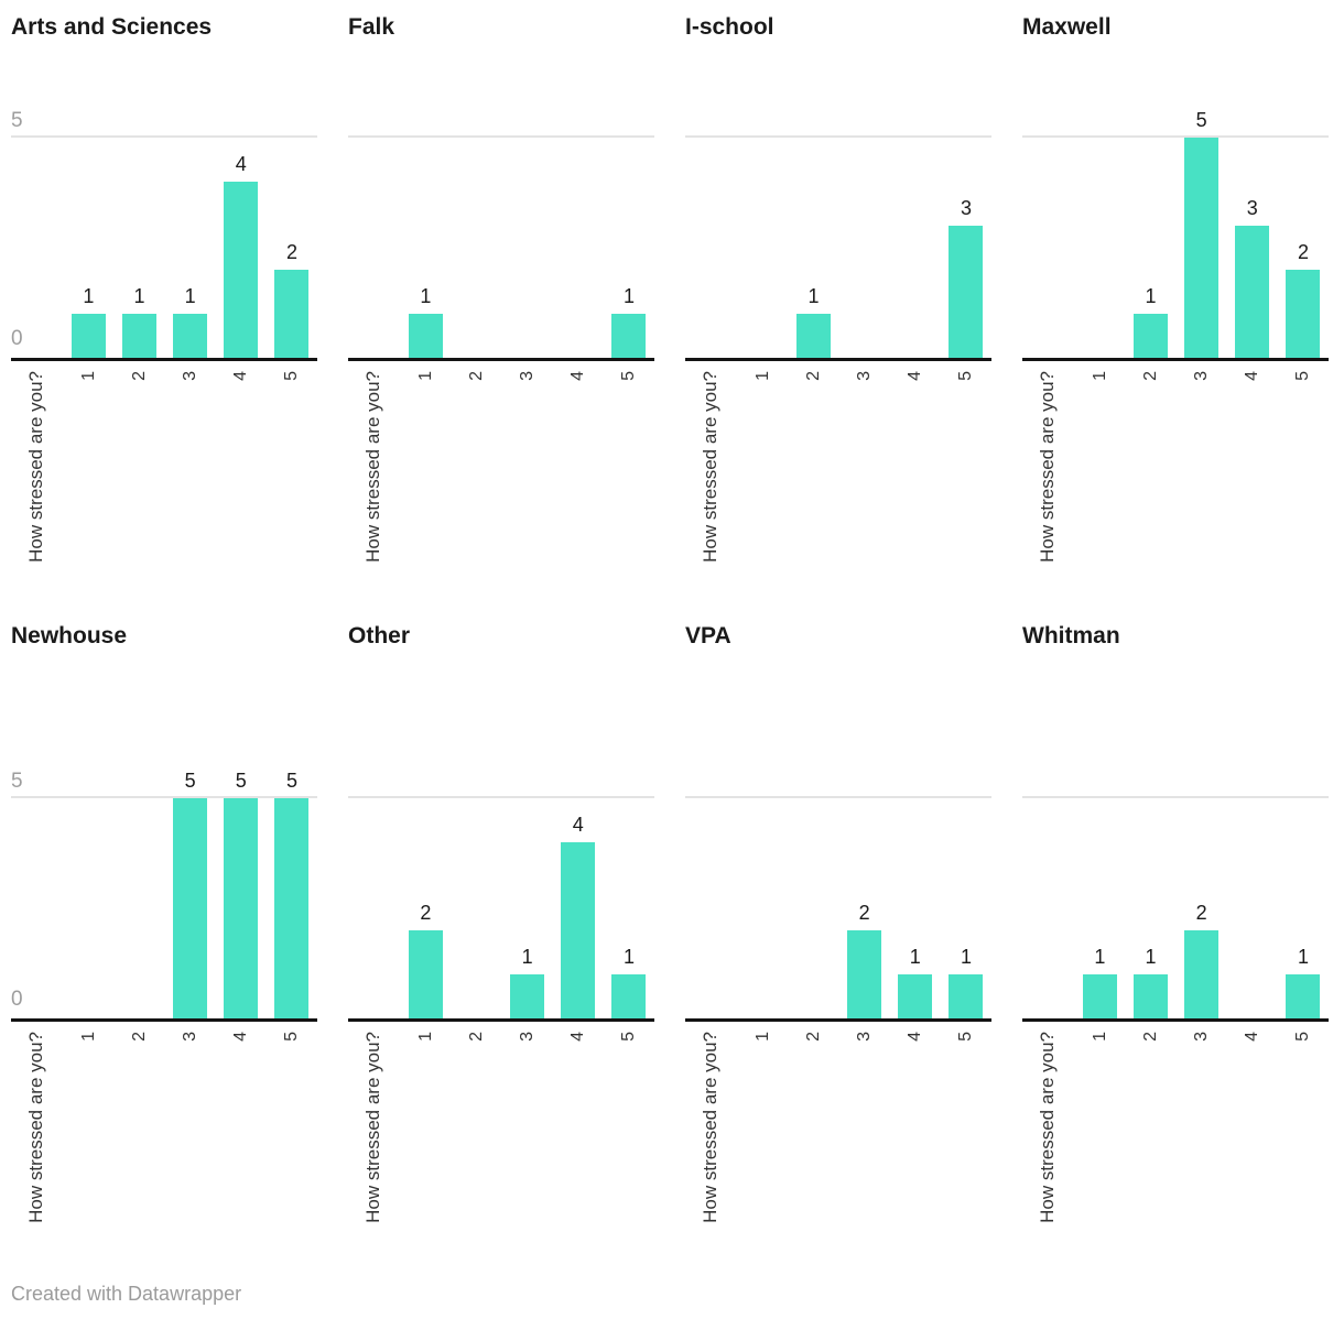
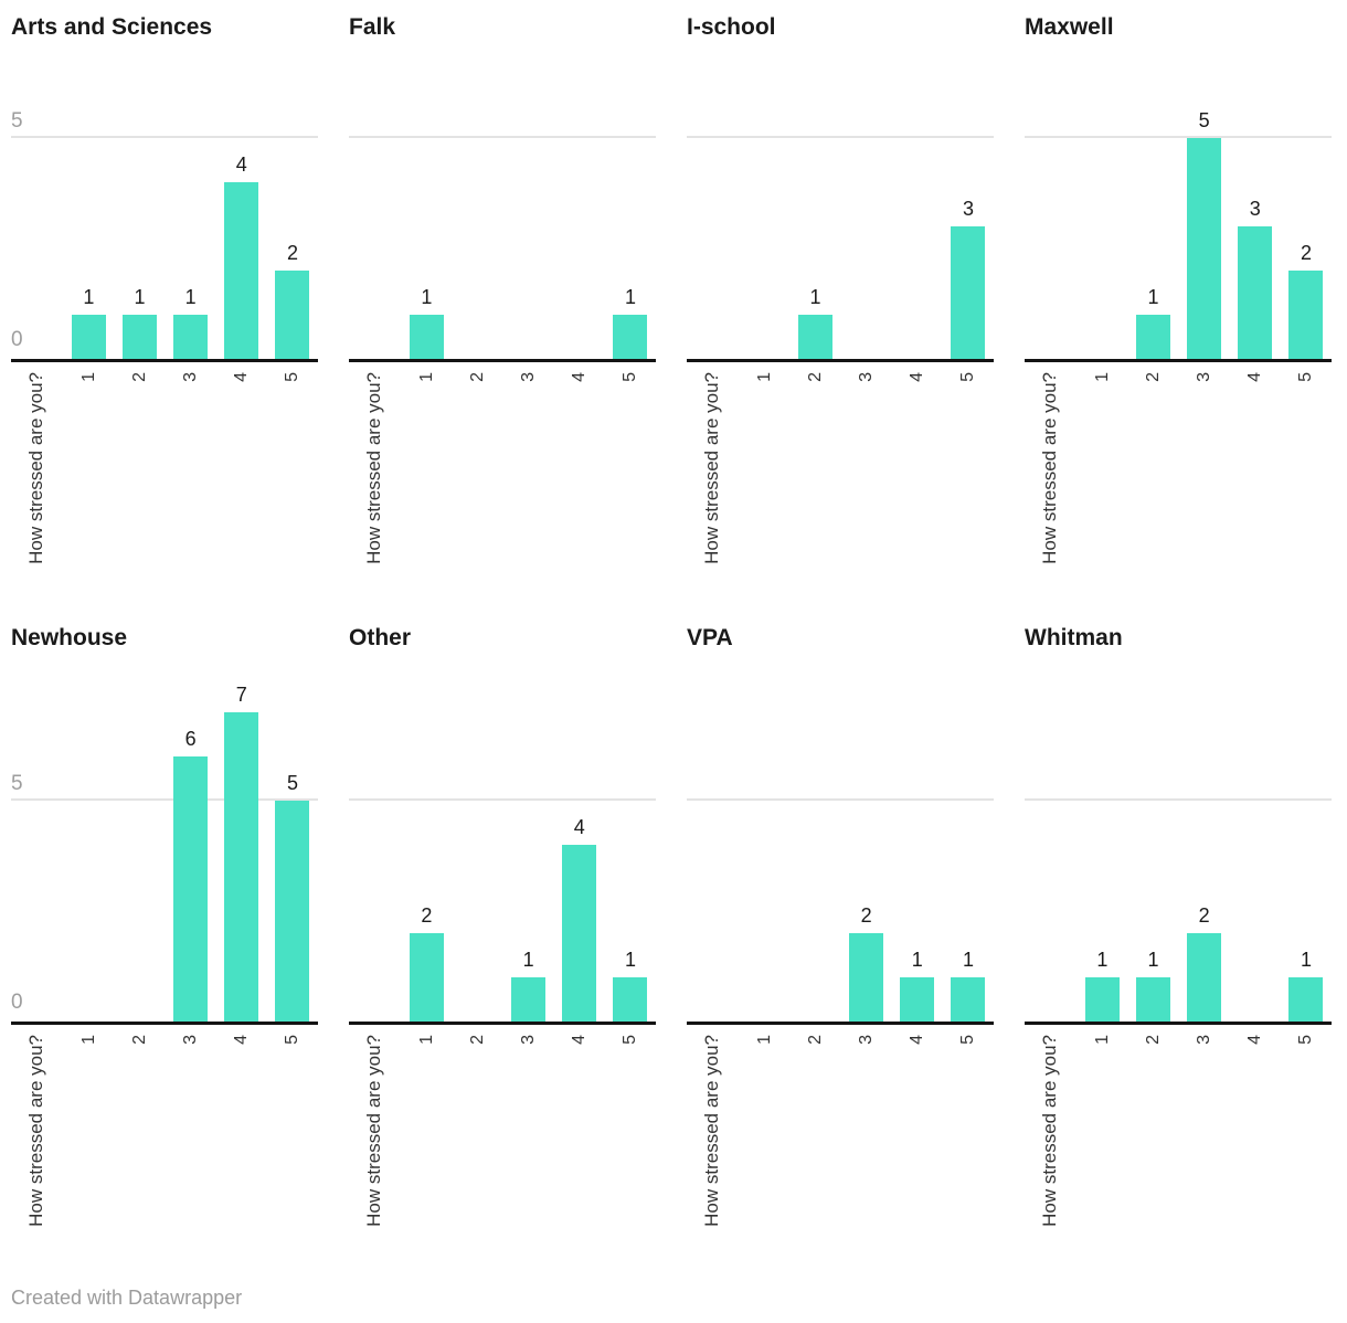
Newhouse/3: 5 -> 6
Newhouse/4: 5 -> 7
